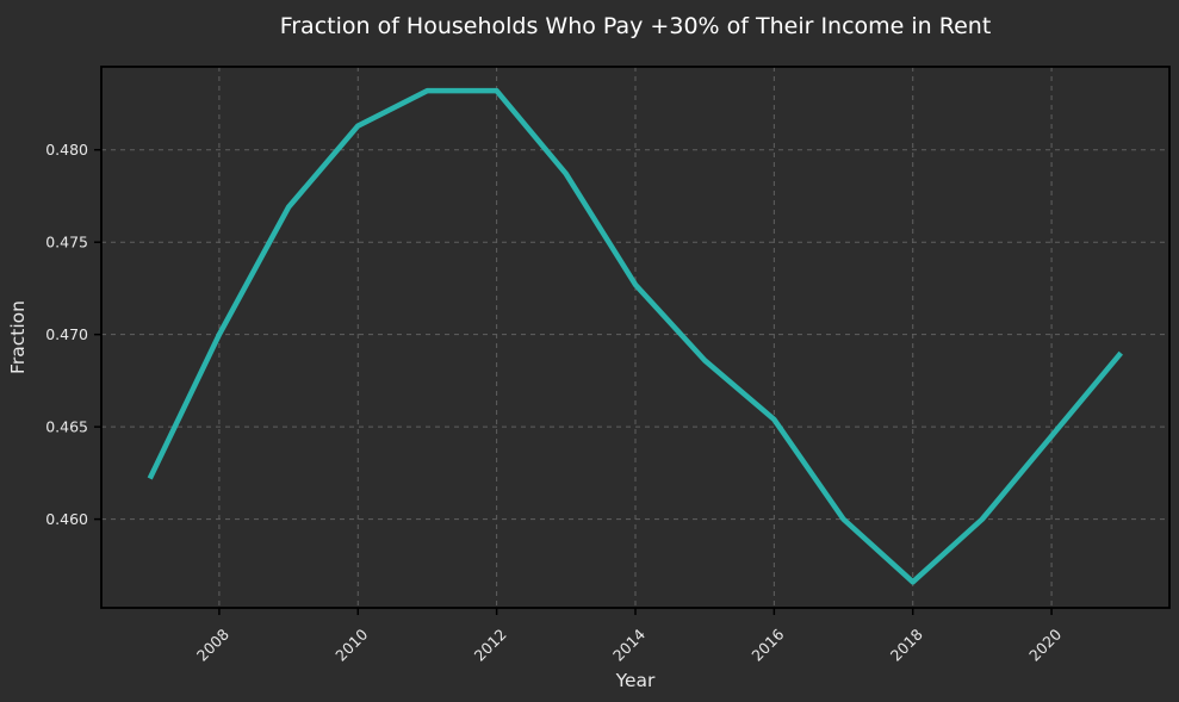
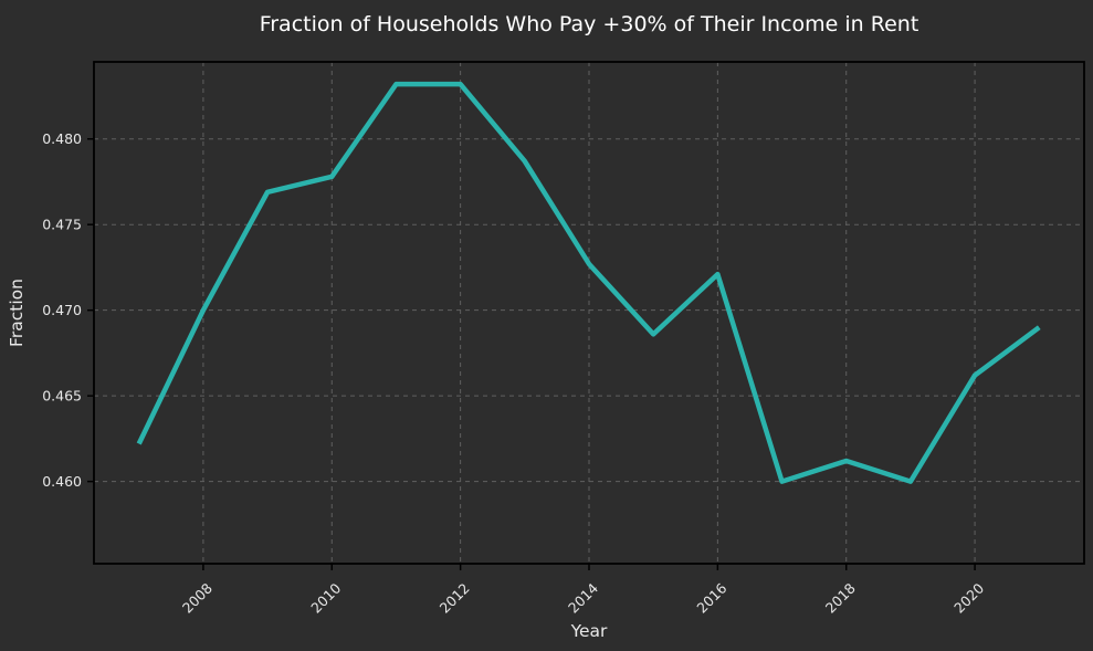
2010: 0.4813 -> 0.4778
2016: 0.4654 -> 0.4721
2018: 0.4566 -> 0.4612
2020: 0.4645 -> 0.4662
